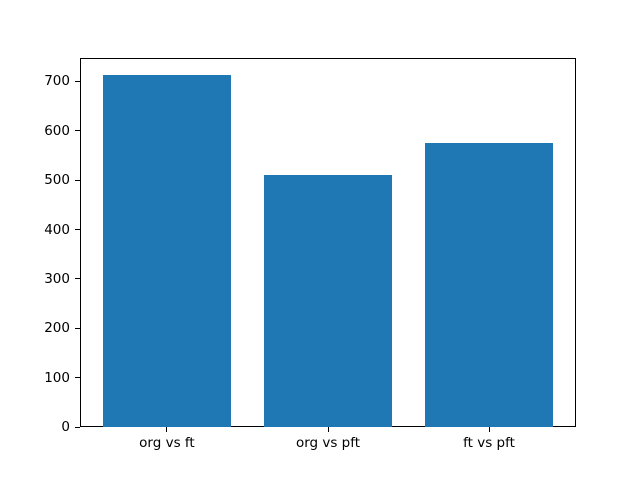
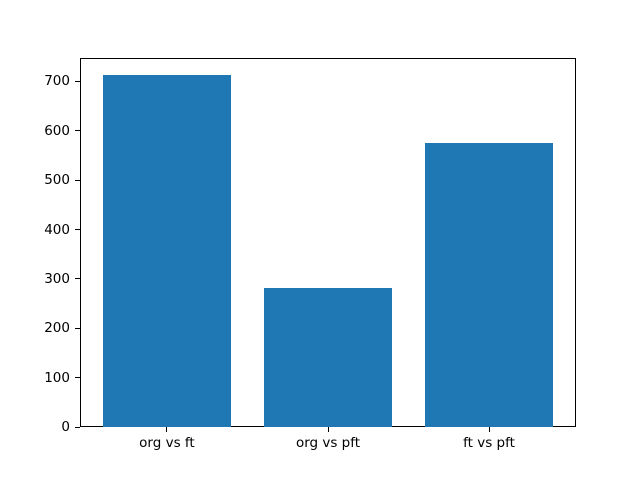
org vs pft: 510 -> 280
